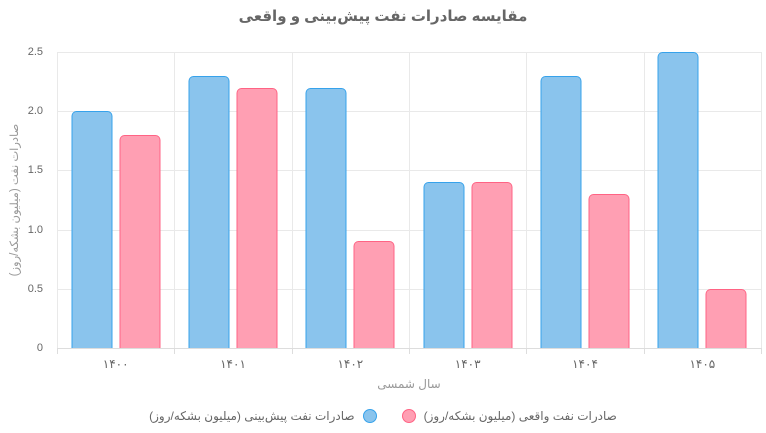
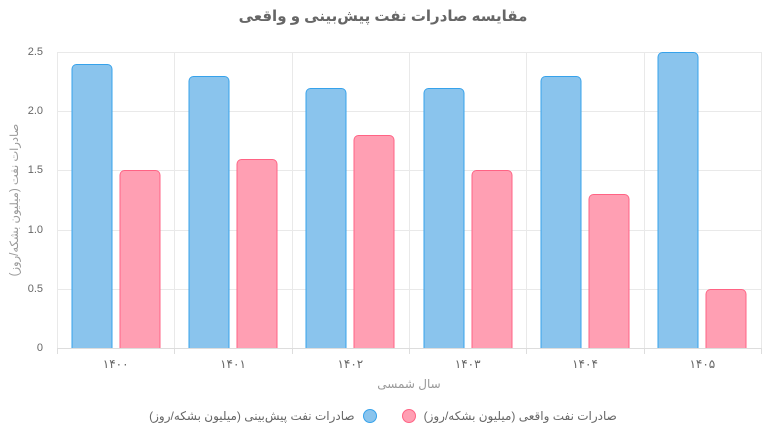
صادرات نفت پیش‌بینی (میلیون بشکه/روز)/۱۴۰۰: 2.0 -> 2.4
صادرات نفت واقعی (میلیون بشکه/روز)/۱۴۰۰: 1.8 -> 1.5
صادرات نفت واقعی (میلیون بشکه/روز)/۱۴۰۱: 2.2 -> 1.6
صادرات نفت واقعی (میلیون بشکه/روز)/۱۴۰۲: 0.9 -> 1.8
صادرات نفت پیش‌بینی (میلیون بشکه/روز)/۱۴۰۳: 1.4 -> 2.2
صادرات نفت واقعی (میلیون بشکه/روز)/۱۴۰۳: 1.4 -> 1.5
